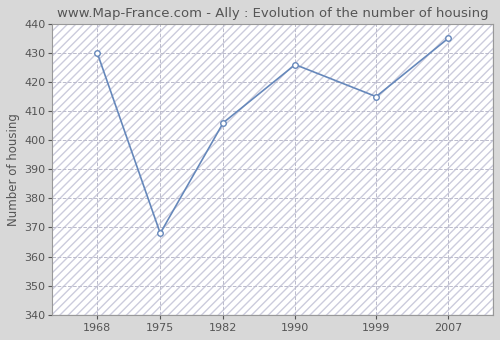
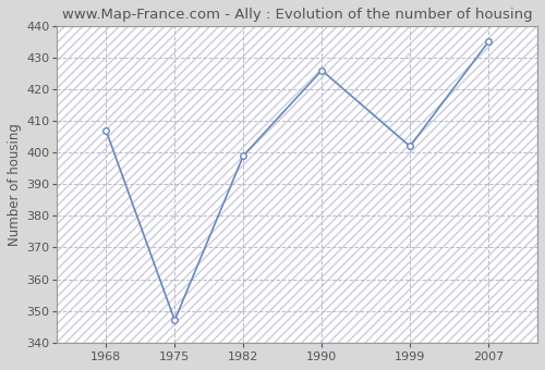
1968: 430 -> 407
1975: 368 -> 347
1982: 406 -> 399
1999: 415 -> 402
